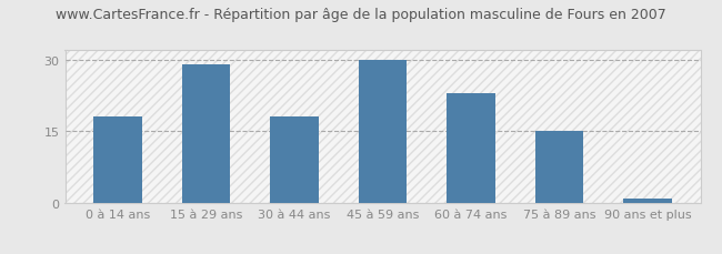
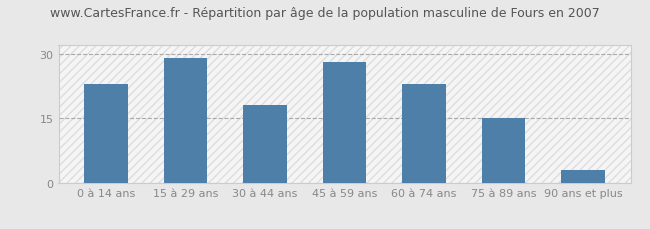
0 à 14 ans: 18 -> 23
45 à 59 ans: 30 -> 28
90 ans et plus: 1 -> 3
